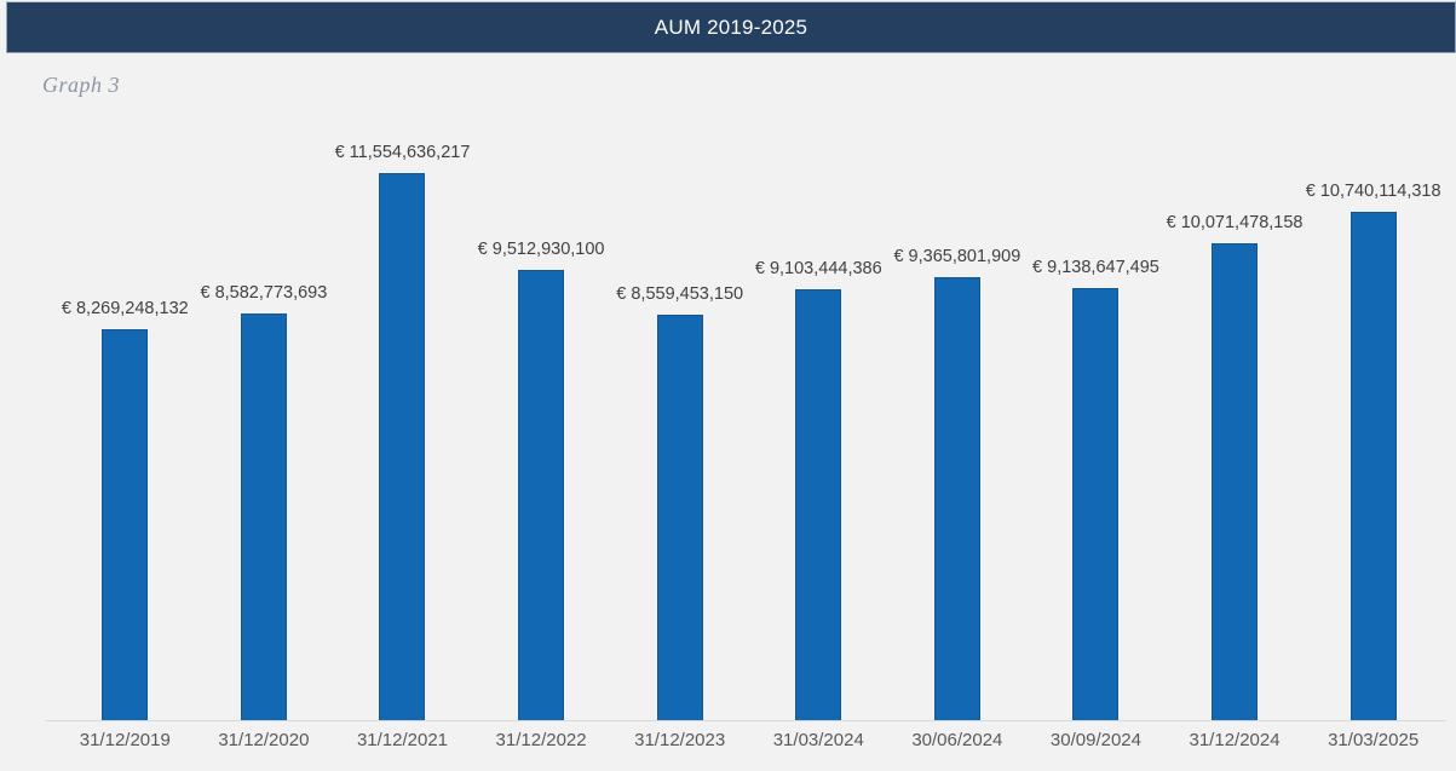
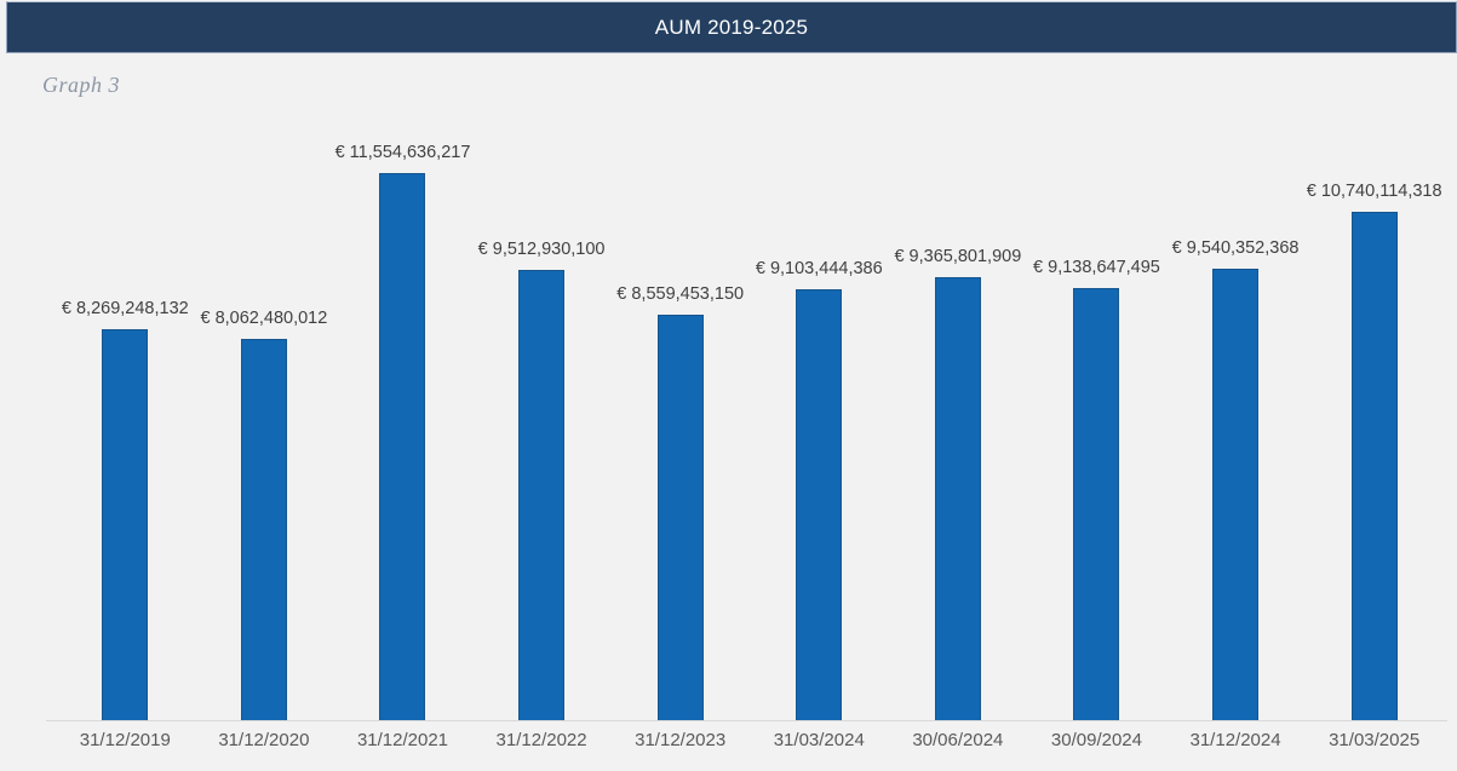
31/12/2020: 8,582,773,693 -> 8,062,480,012
31/12/2024: 10,071,478,158 -> 9,540,352,368
